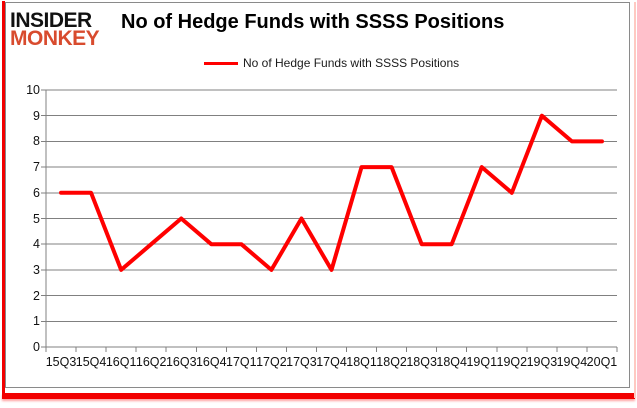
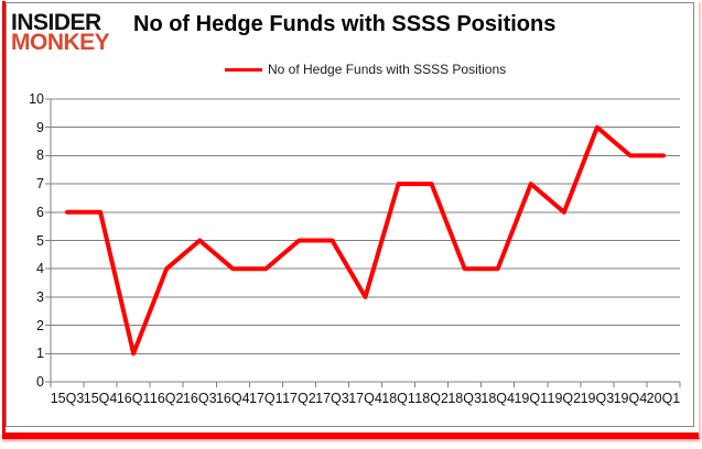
16Q1: 3 -> 1
17Q2: 3 -> 5
